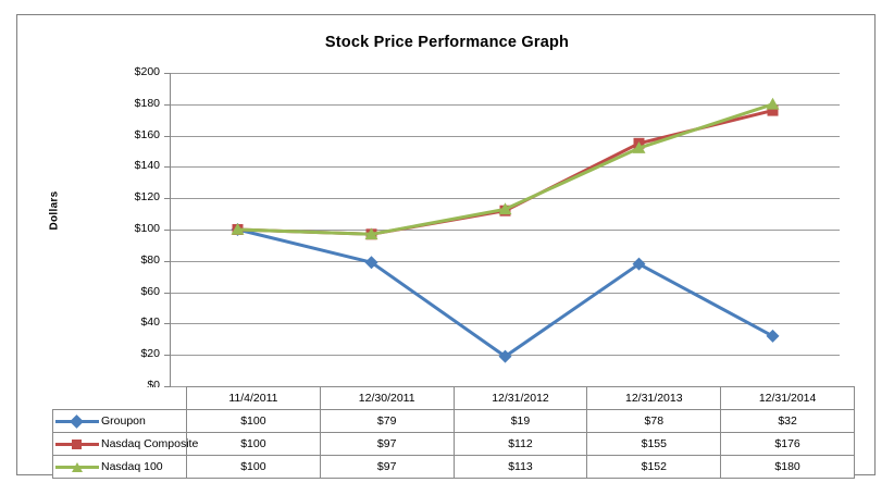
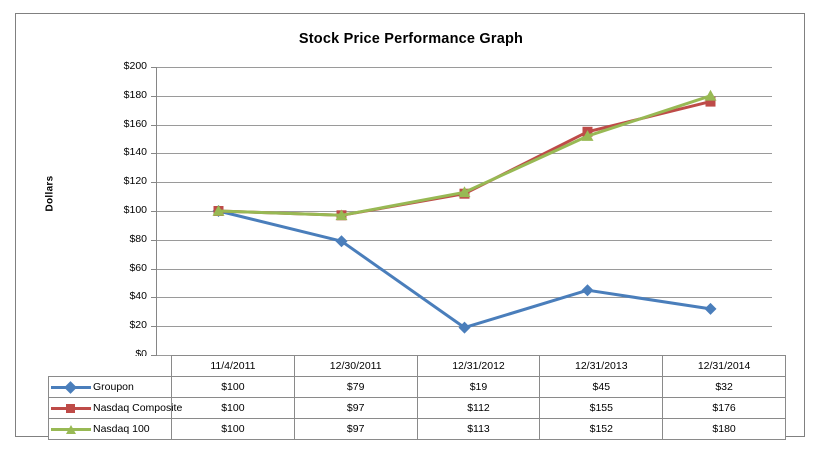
Groupon/12/31/2013: $78 -> $45
